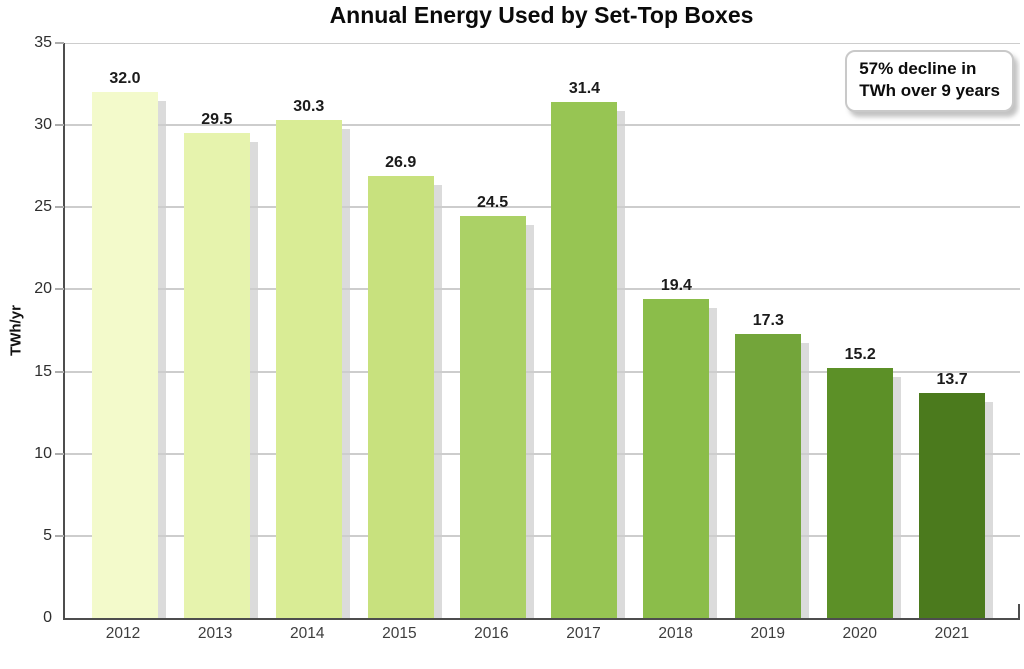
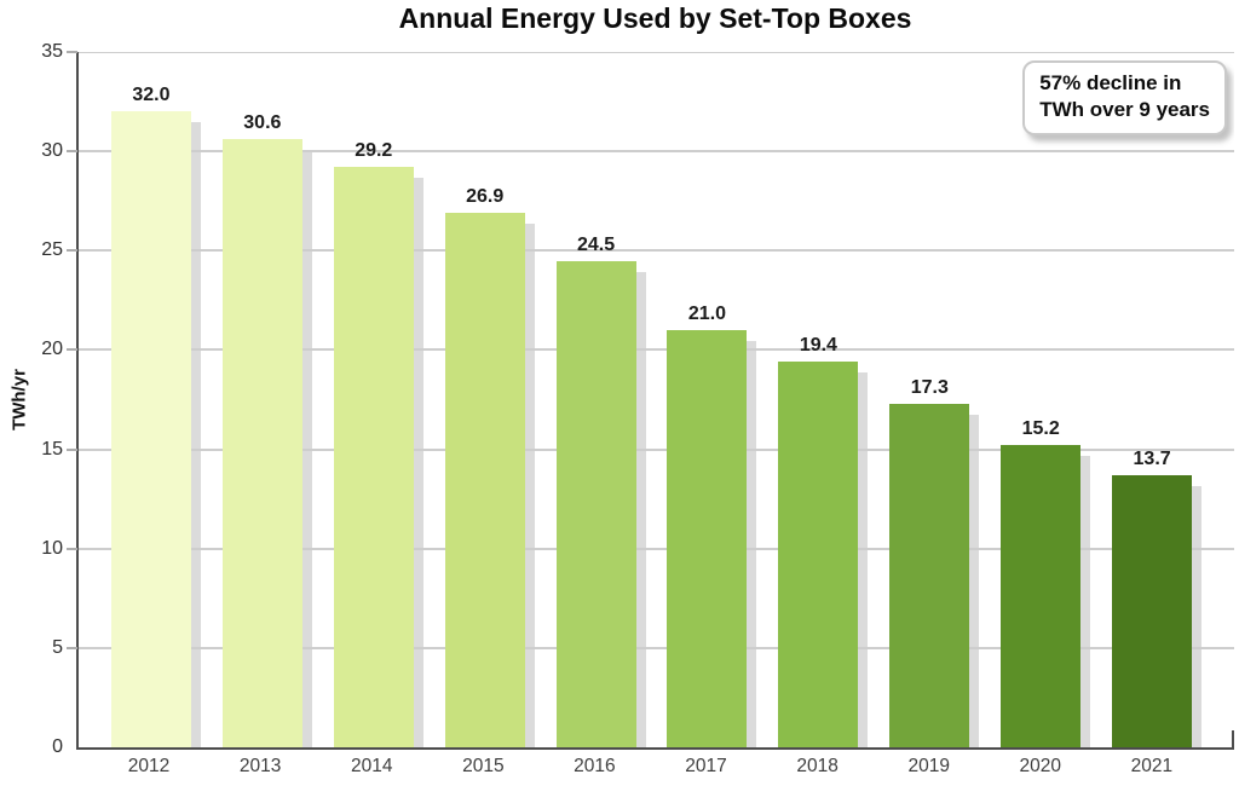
2013: 29.5 -> 30.6
2014: 30.3 -> 29.2
2017: 31.4 -> 21.0
